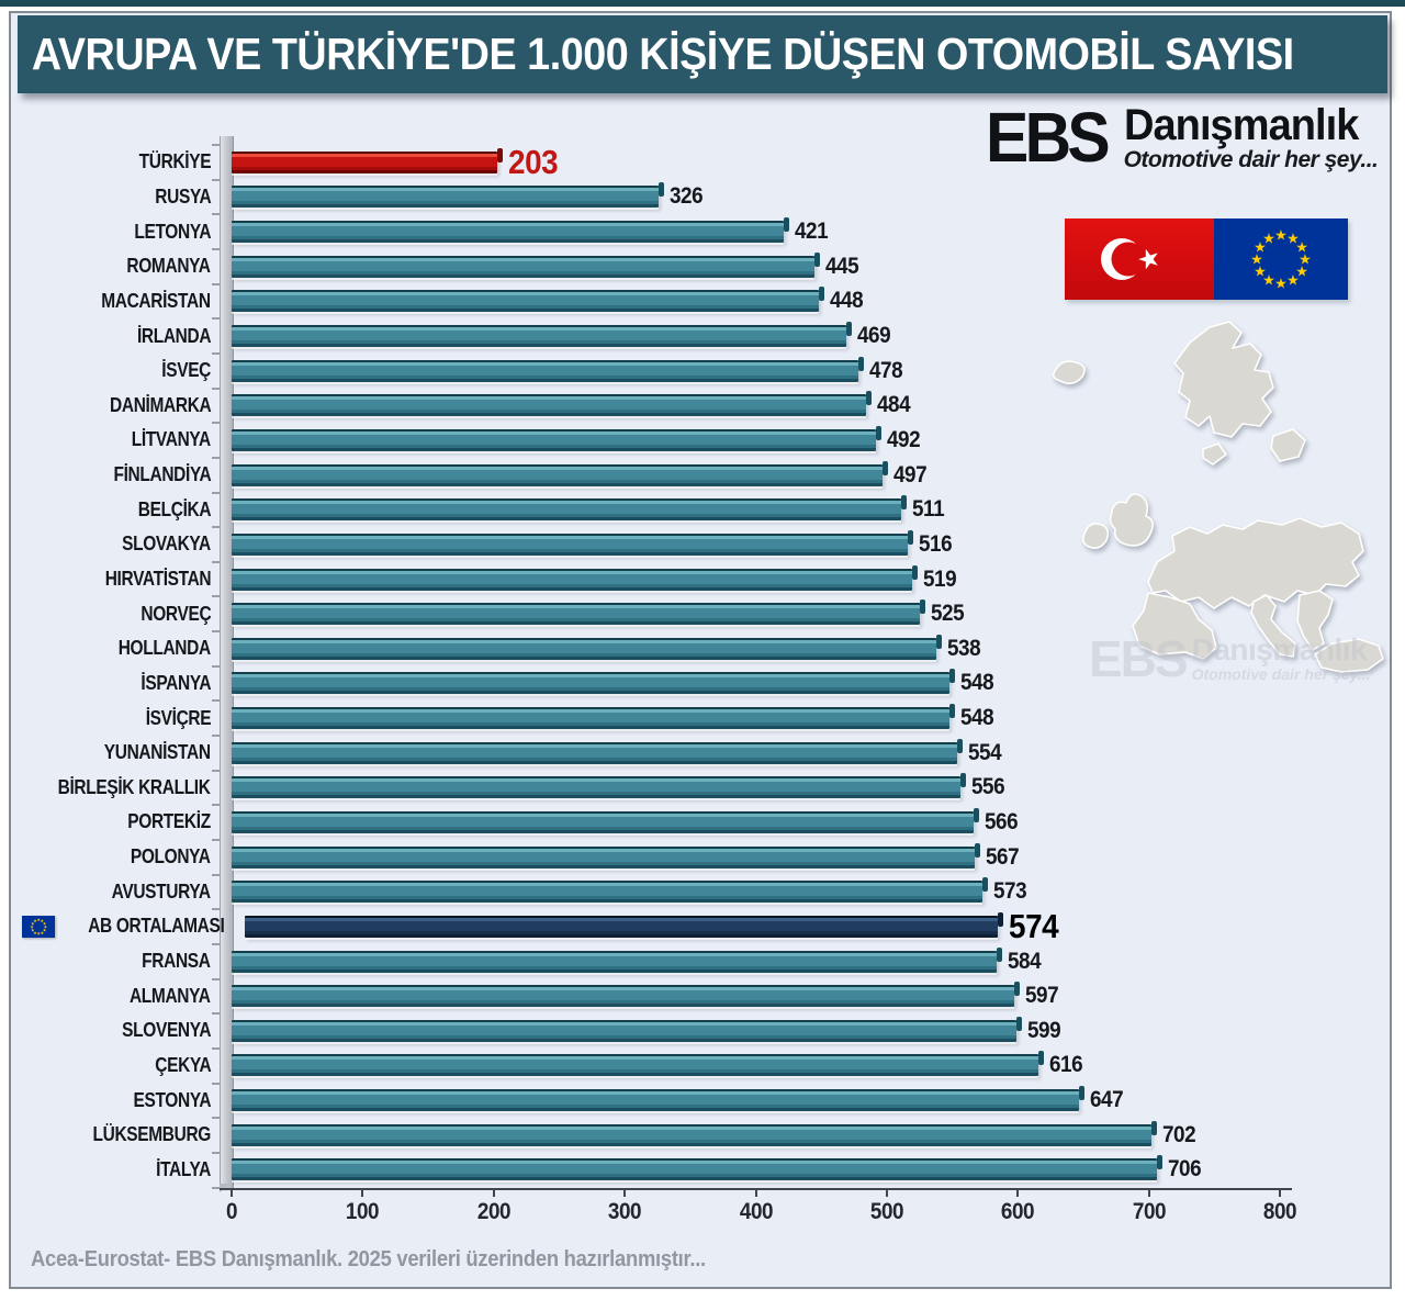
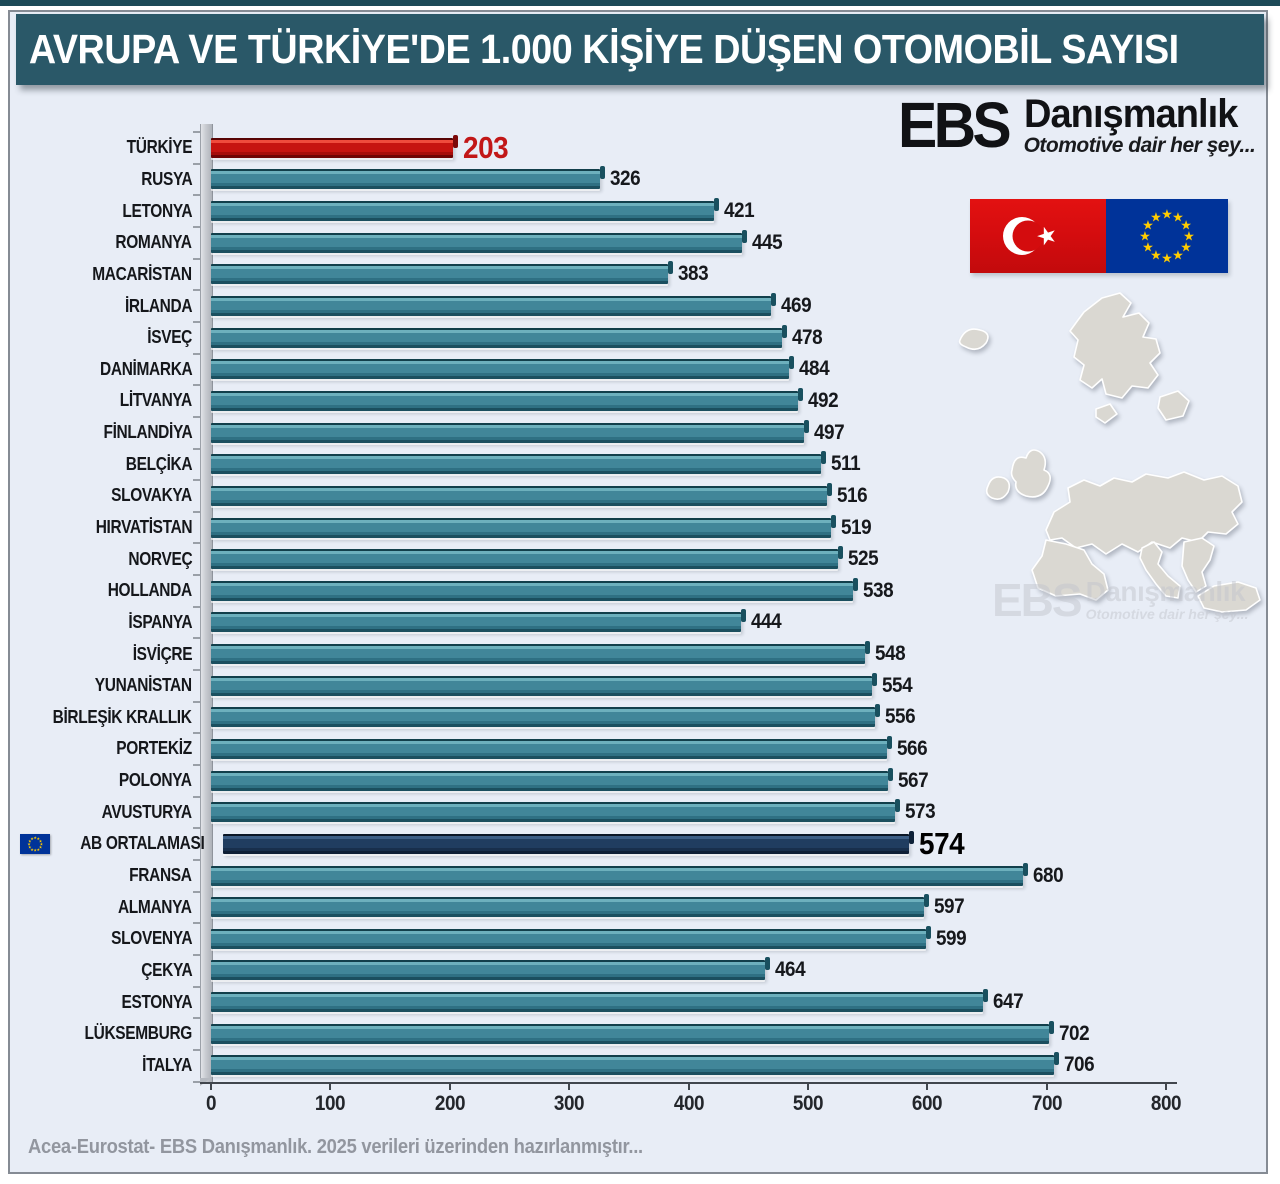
MACARİSTAN: 448 -> 383
İSPANYA: 548 -> 444
FRANSA: 584 -> 680
ÇEKYA: 616 -> 464
